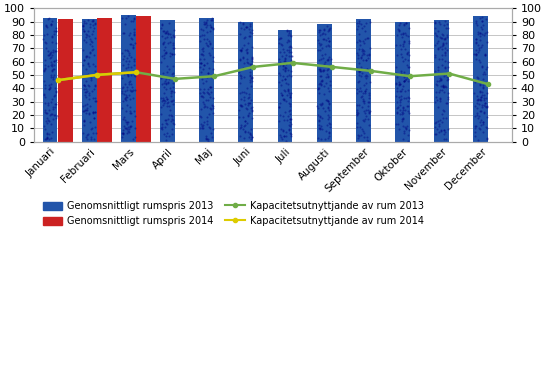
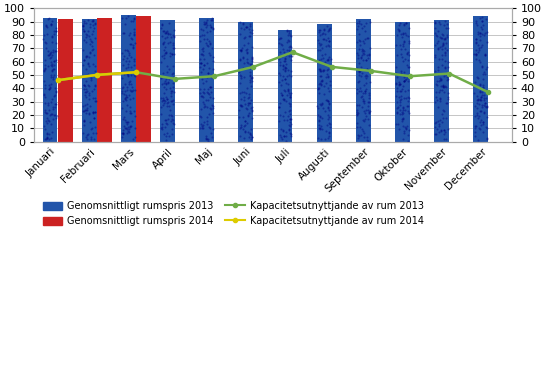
Kapacitetsutnyttjande av rum 2013/Juli: 59 -> 67
Kapacitetsutnyttjande av rum 2013/December: 43 -> 37
